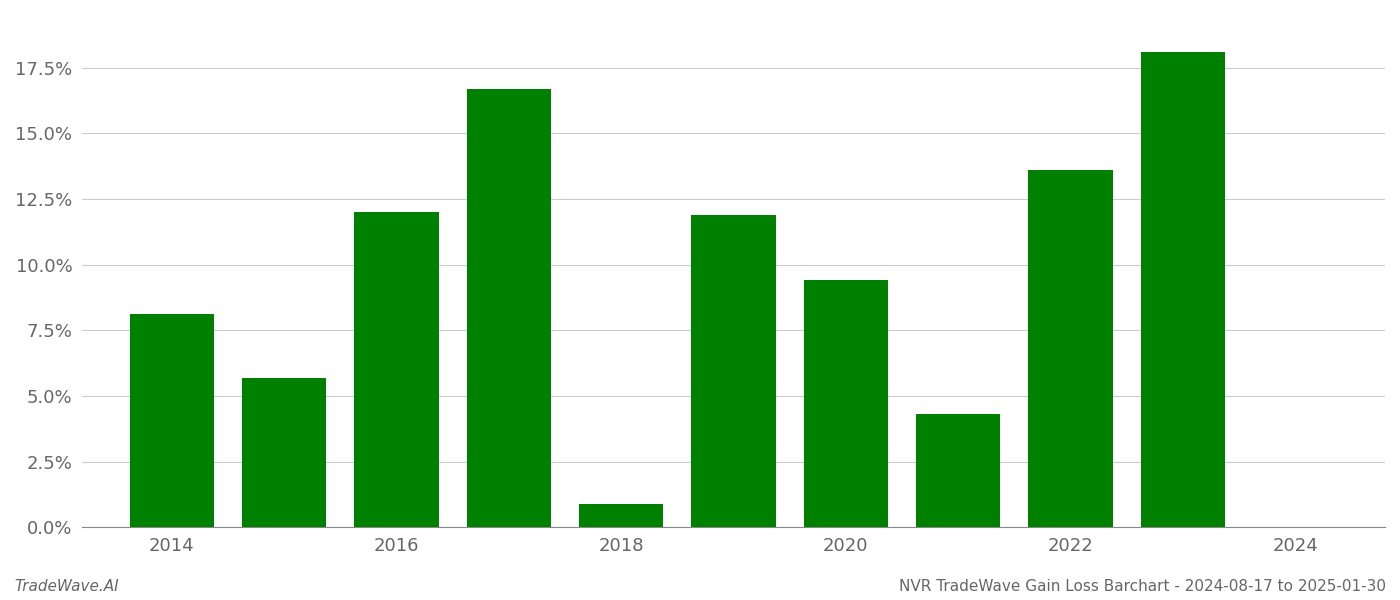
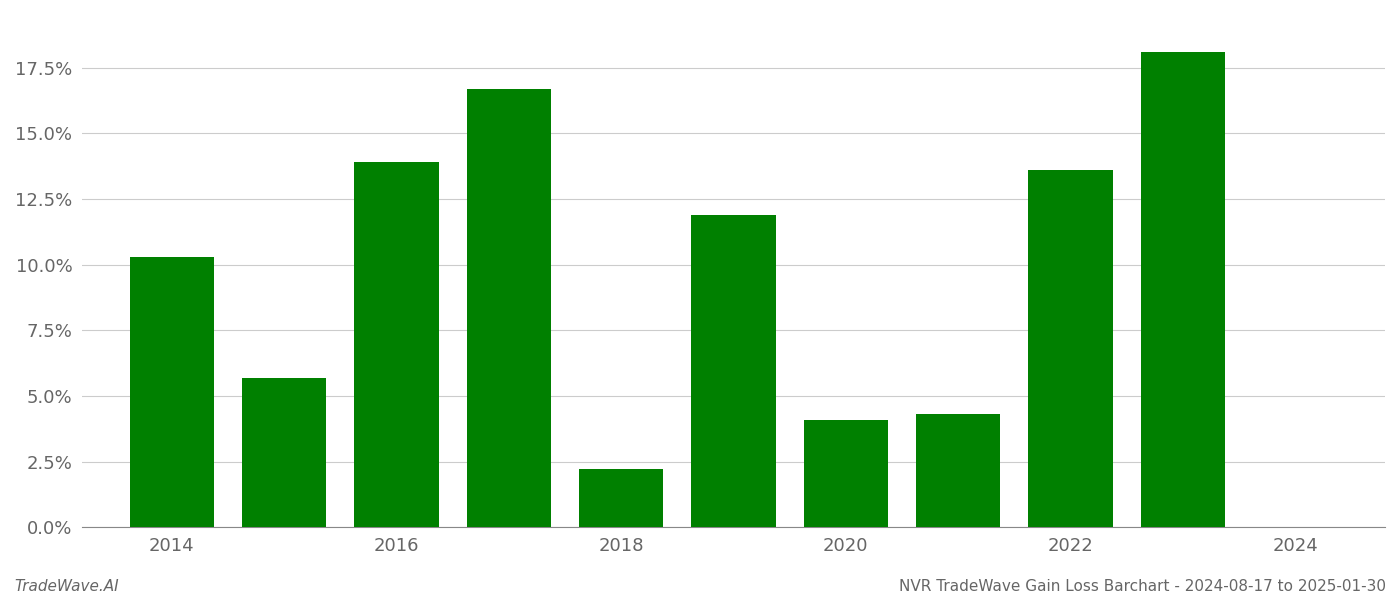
2014: 8.1% -> 10.3%
2016: 12.0% -> 13.9%
2018: 0.9% -> 2.2%
2020: 9.4% -> 4.1%
